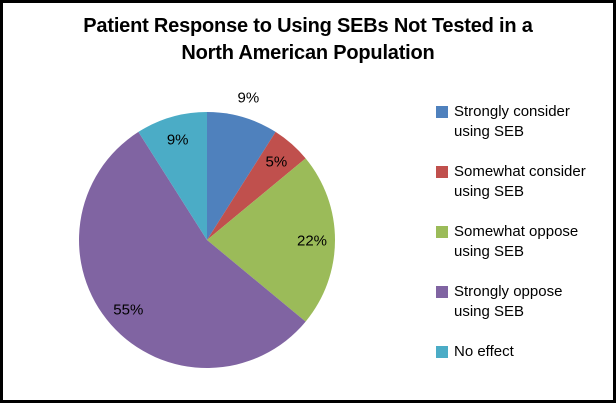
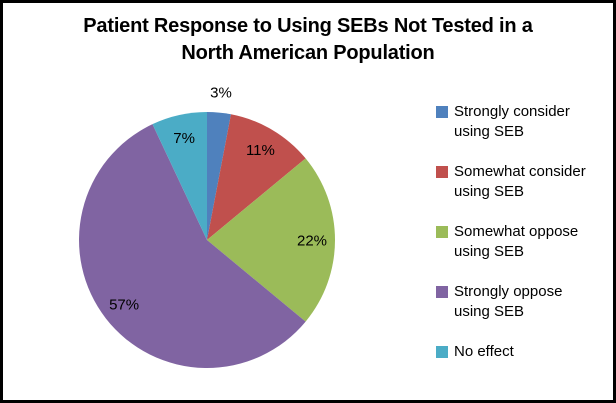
Strongly consider using SEB: 9% -> 3%
Somewhat consider using SEB: 5% -> 11%
Strongly oppose using SEB: 55% -> 57%
No effect: 9% -> 7%
